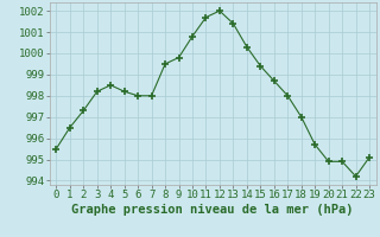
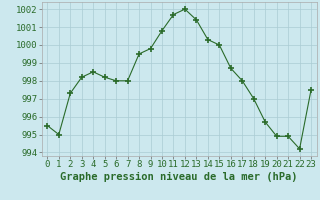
1: 996.5 -> 995.0
15: 999.4 -> 1000.0
23: 995.1 -> 997.5
